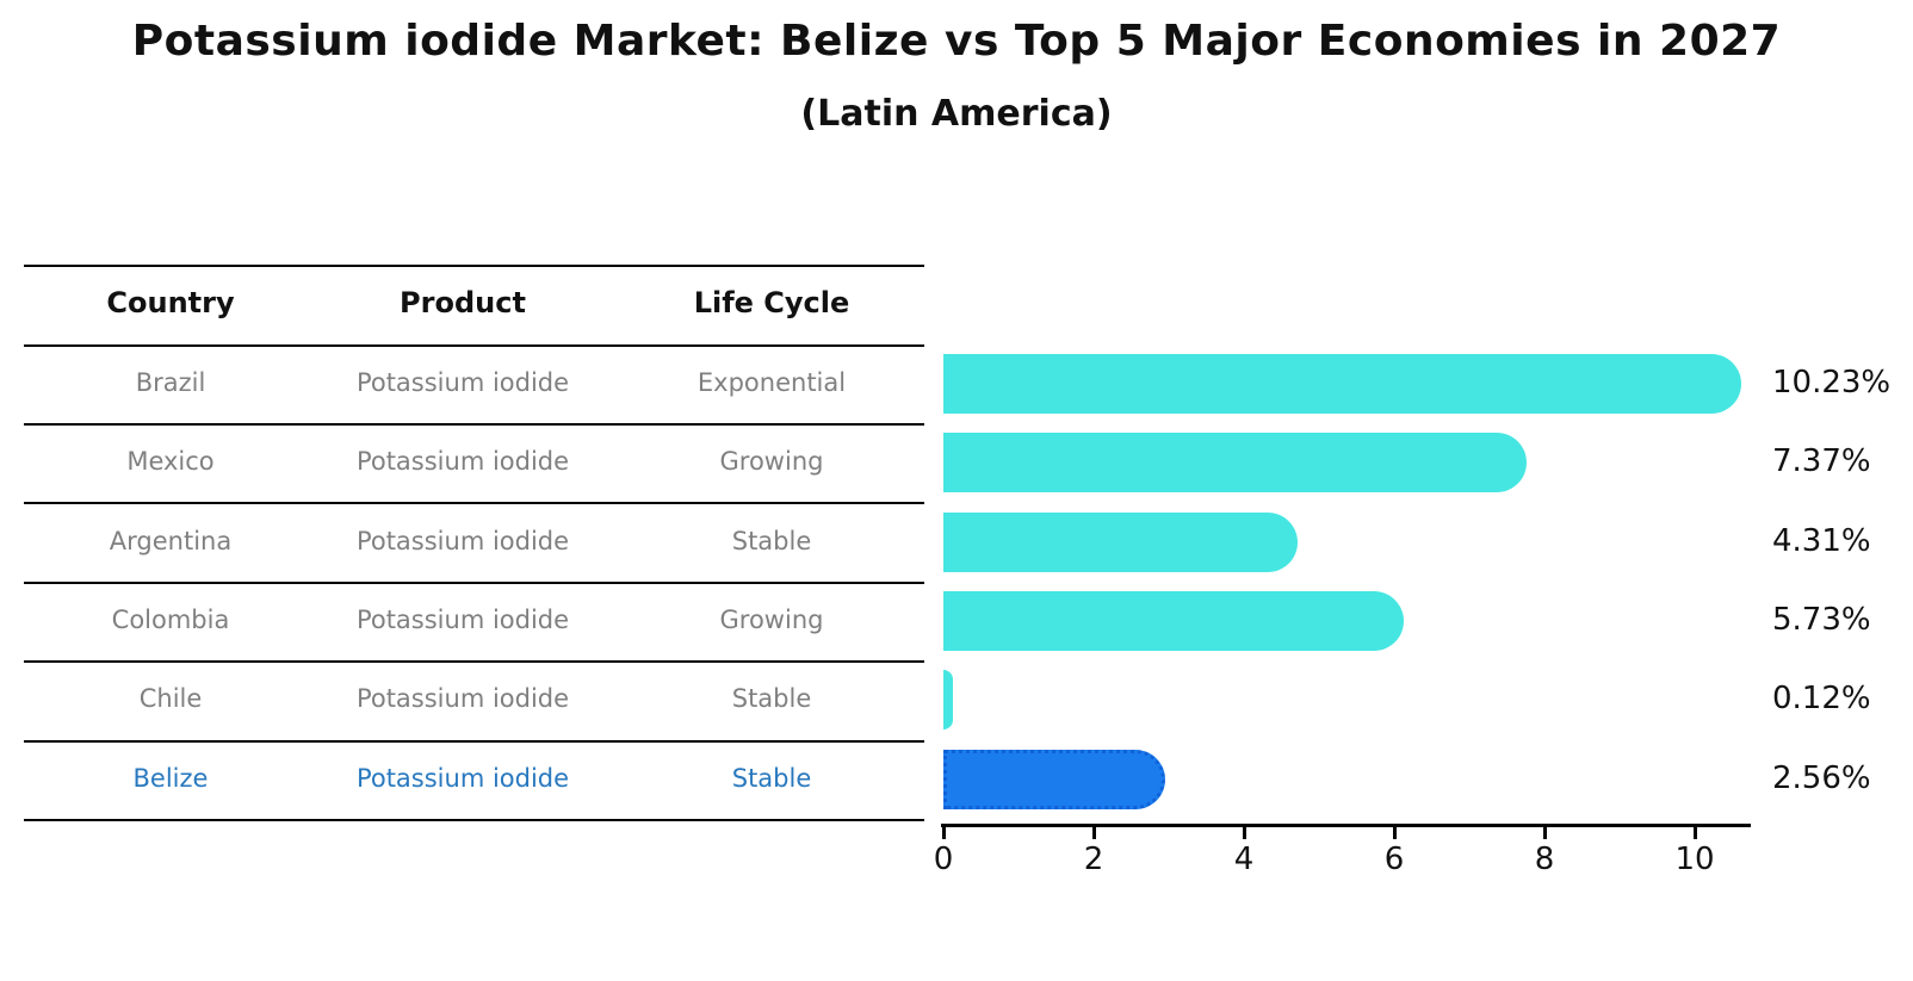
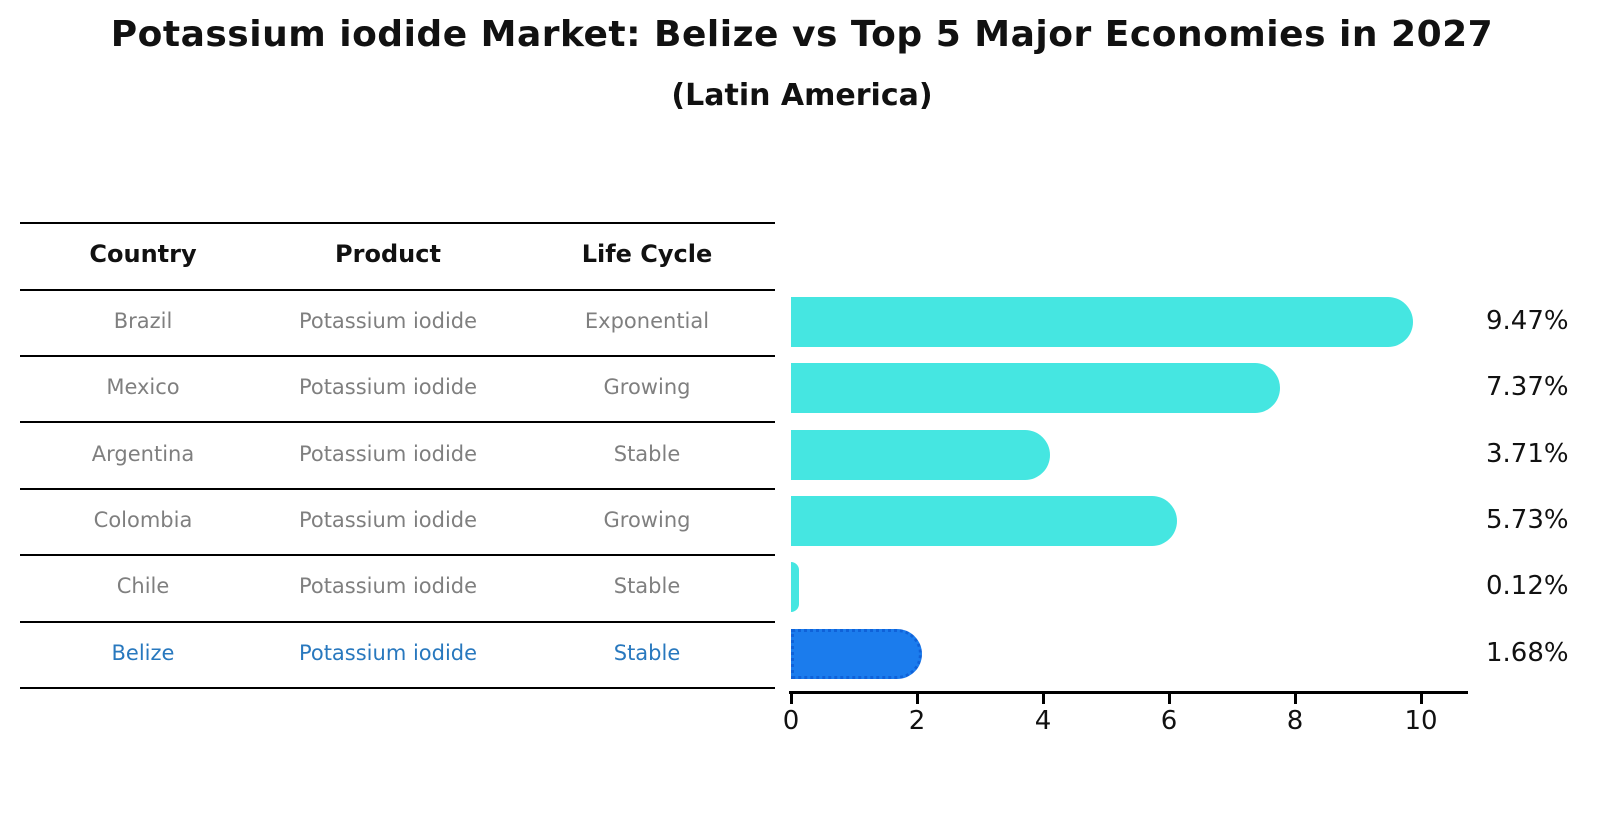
Brazil: 10.23% -> 9.47%
Argentina: 4.31% -> 3.71%
Belize: 2.56% -> 1.68%
